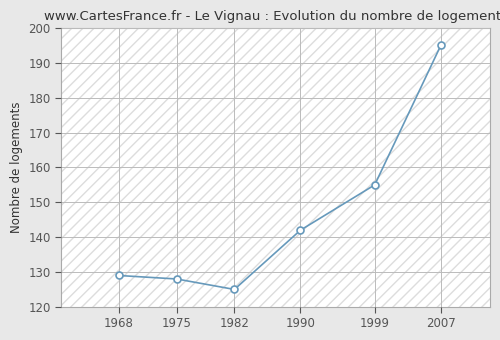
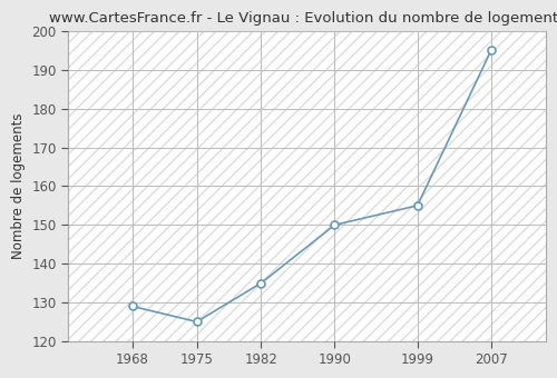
1975: 128 -> 125
1982: 125 -> 135
1990: 142 -> 150
